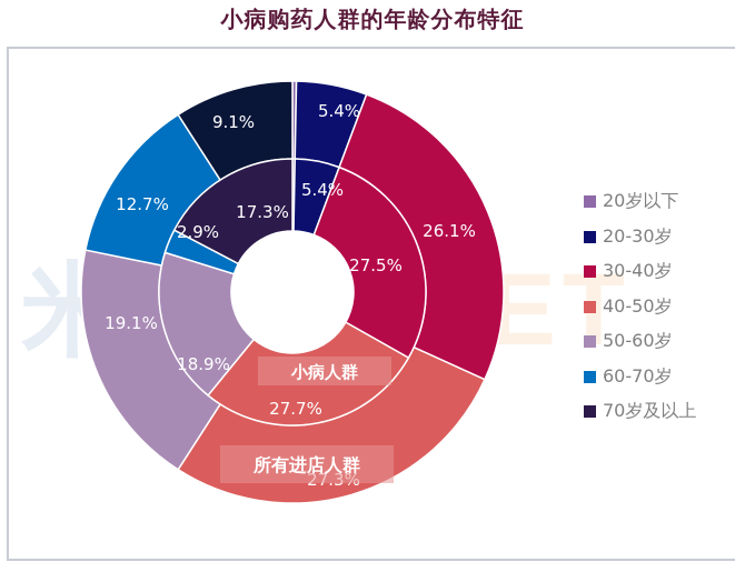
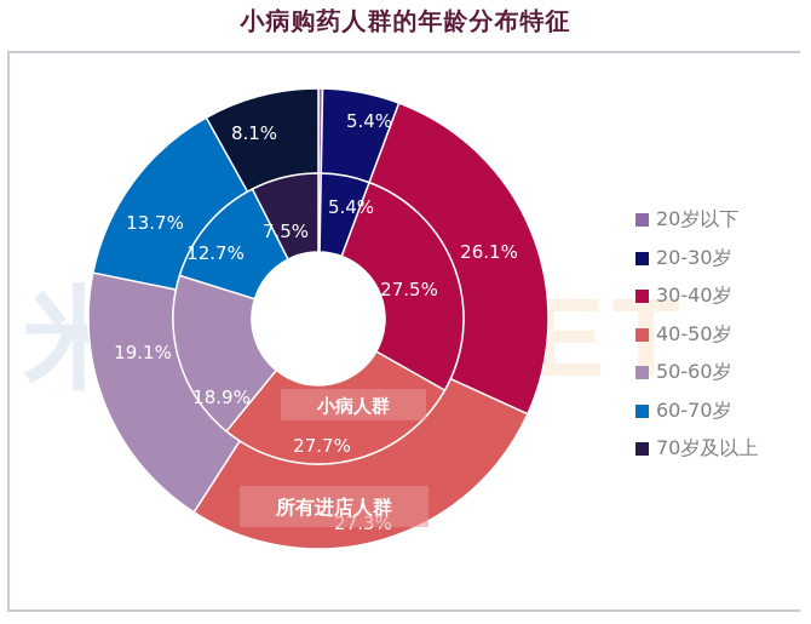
小病人群/60-70岁: 2.9% -> 12.7%
所有进店人群/60-70岁: 12.7% -> 13.7%
小病人群/70岁及以上: 17.3% -> 7.5%
所有进店人群/70岁及以上: 9.1% -> 8.1%
